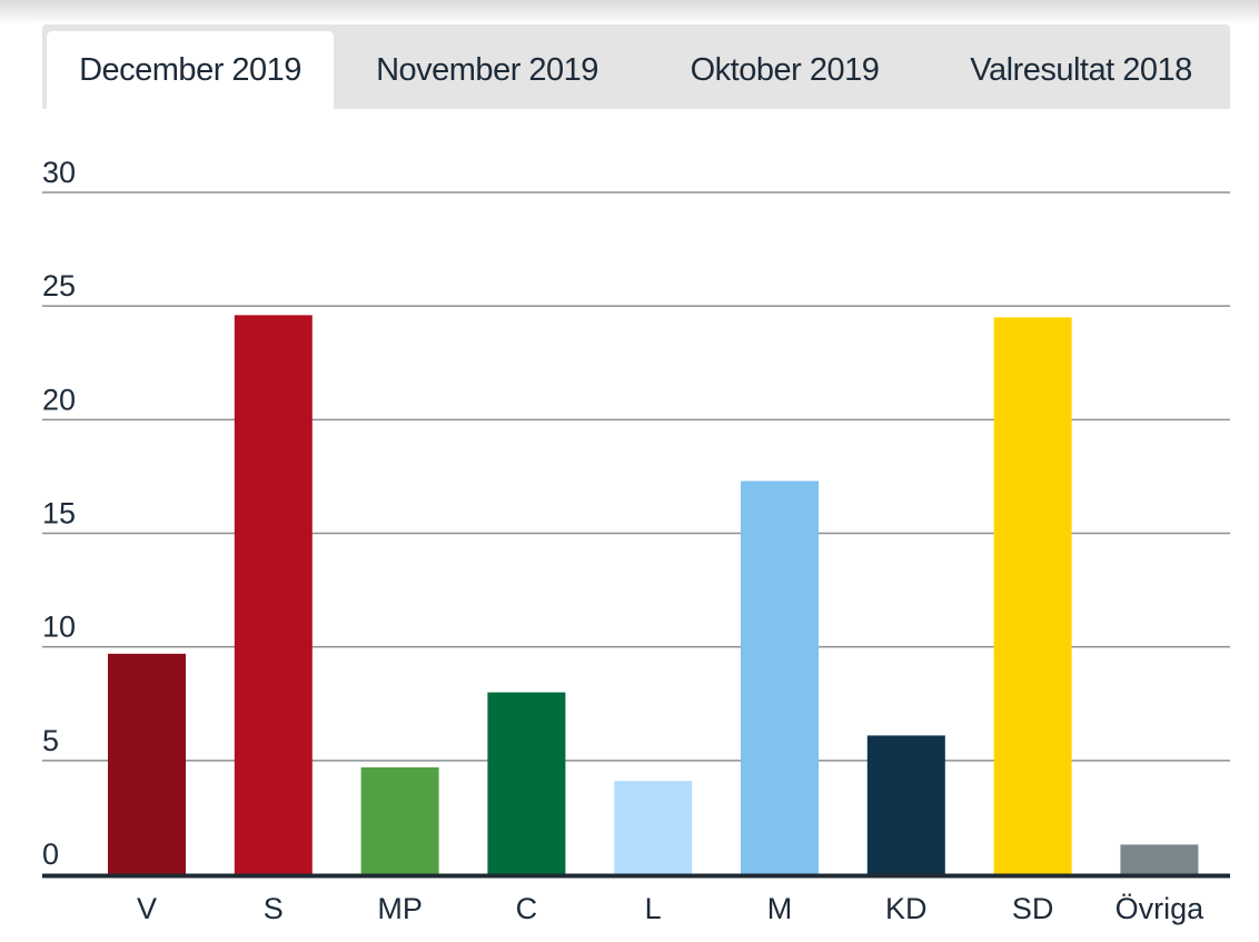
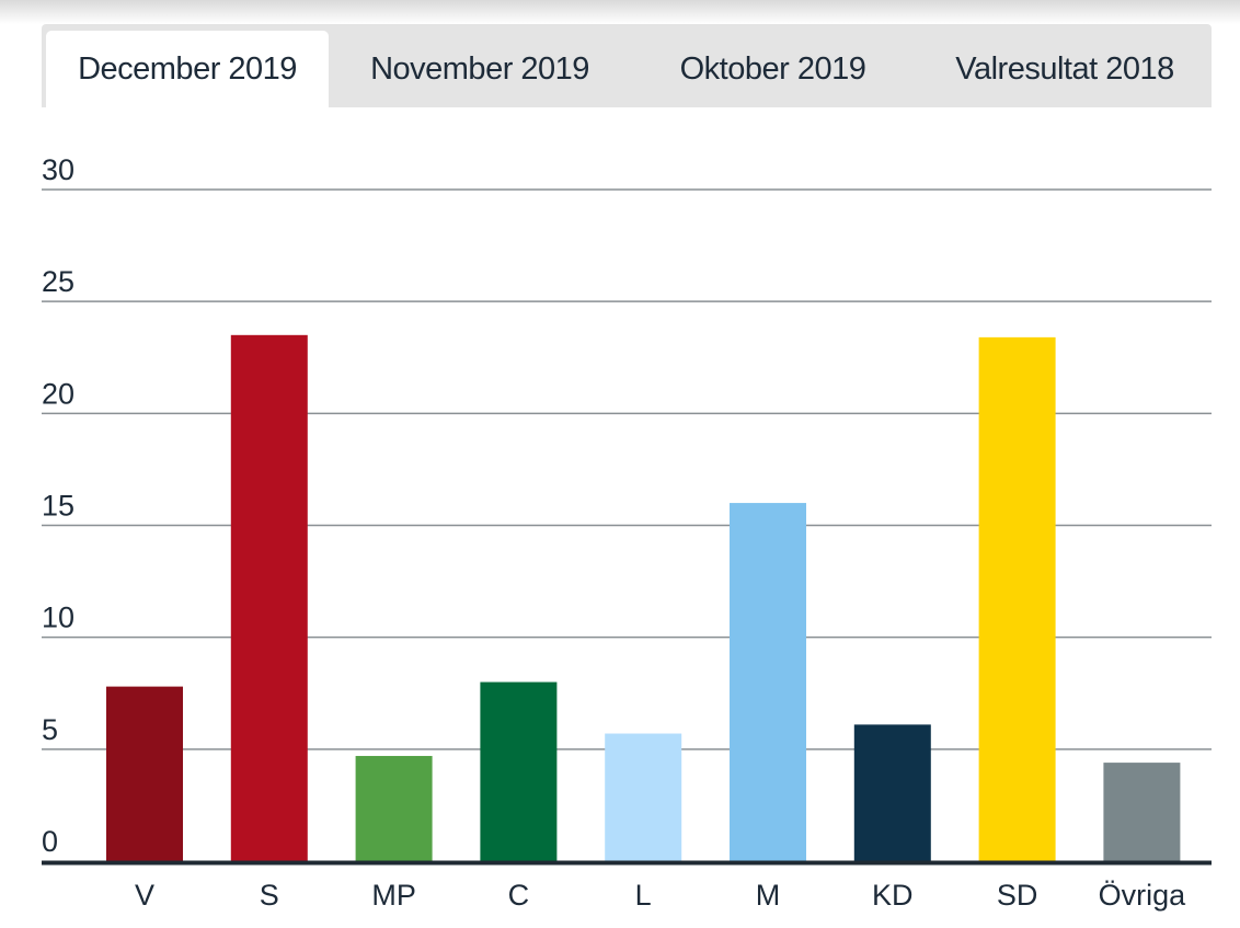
V: 9.7 -> 7.8
S: 24.6 -> 23.5
L: 4.1 -> 5.7
M: 17.3 -> 16.0
SD: 24.5 -> 23.4
Övriga: 1.3 -> 4.4
